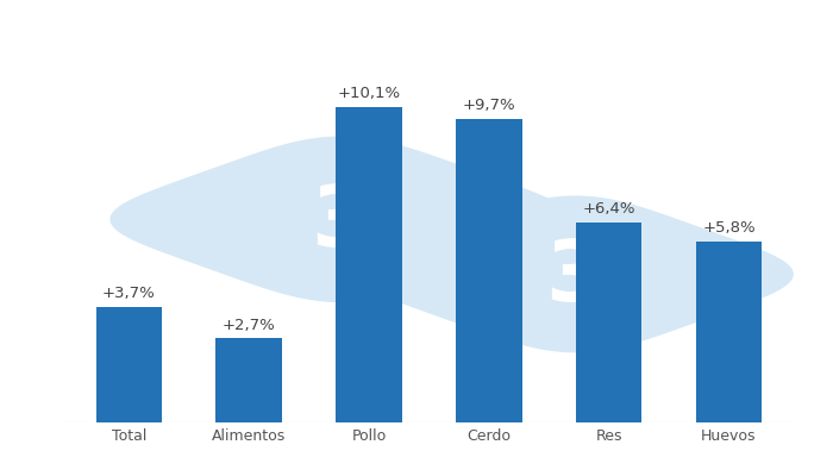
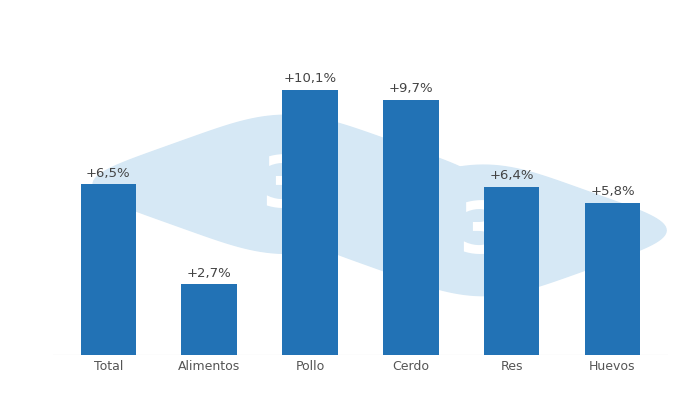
Total: +3,7% -> +6,5%
